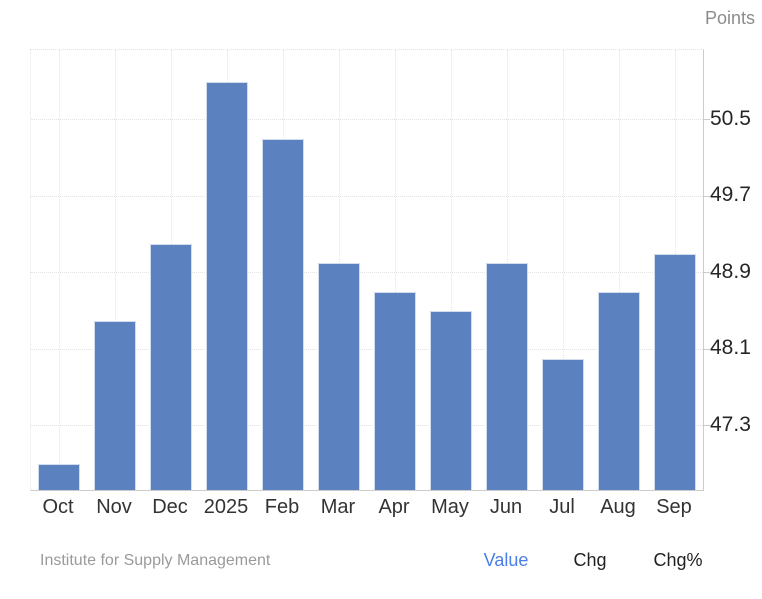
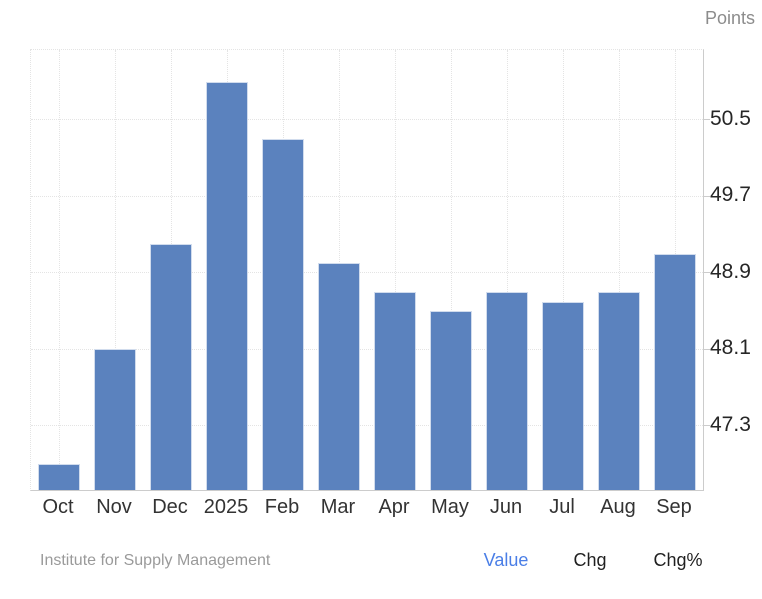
Nov: 48.4 -> 48.1
Jun: 49.0 -> 48.7
Jul: 48.0 -> 48.6
